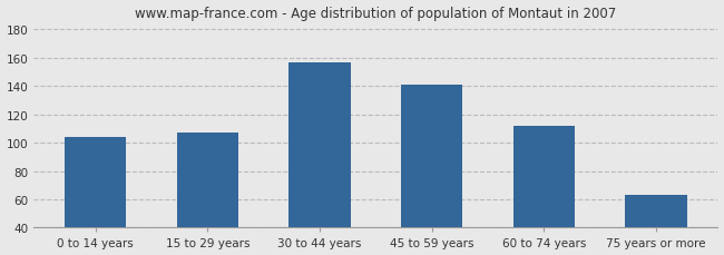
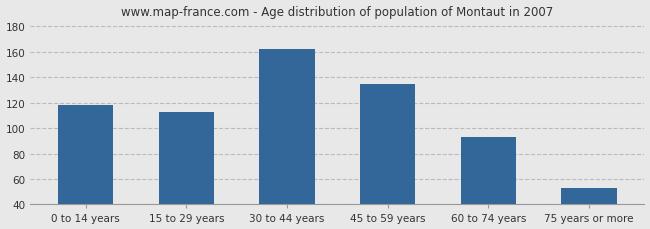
0 to 14 years: 104 -> 118
15 to 29 years: 107 -> 113
30 to 44 years: 157 -> 162
45 to 59 years: 141 -> 135
60 to 74 years: 112 -> 93
75 years or more: 63 -> 53
